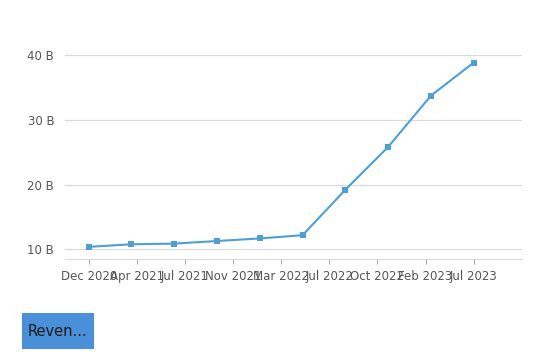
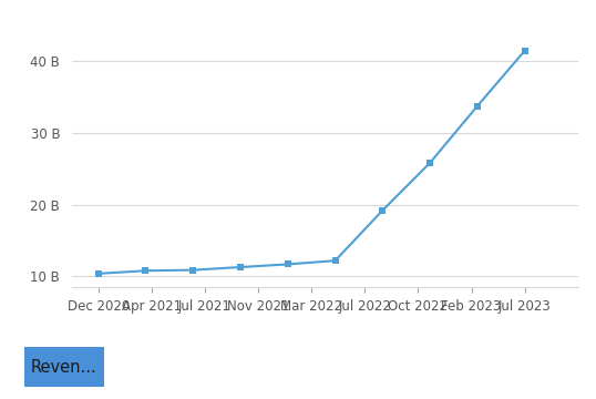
Jul 2023: 38.8 B -> 41.4 B
